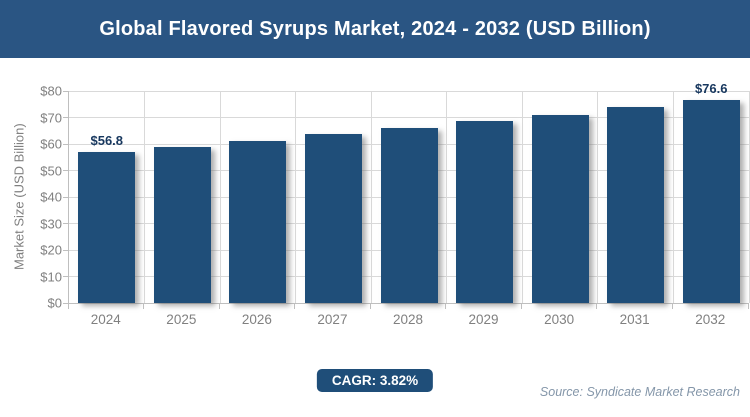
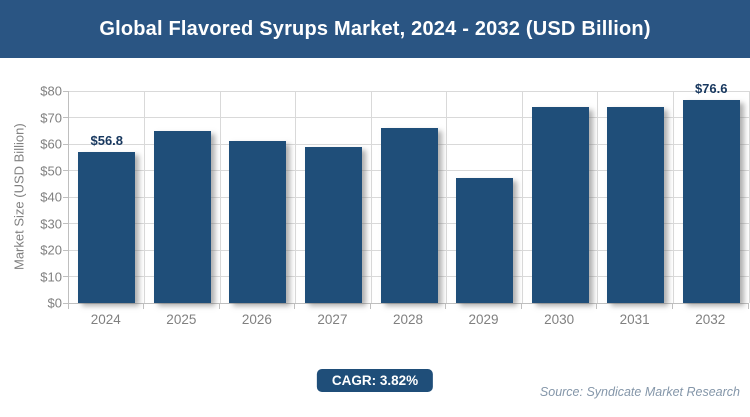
2025: $59 -> $65
2027: $64 -> $59
2029: $68 -> $47
2030: $71 -> $74
